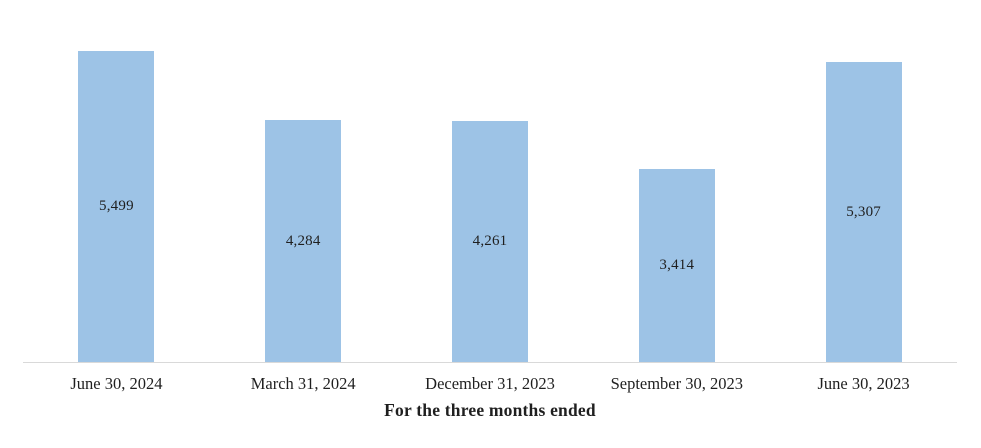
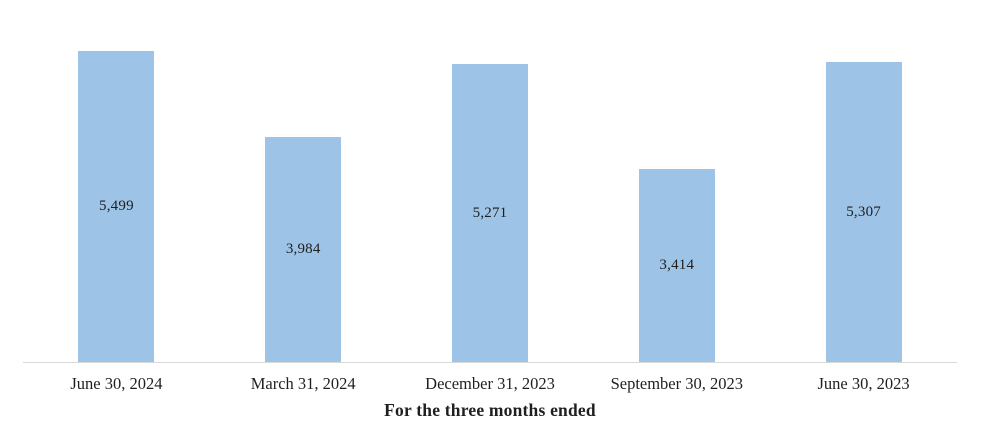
March 31, 2024: 4,284 -> 3,984
December 31, 2023: 4,261 -> 5,271
